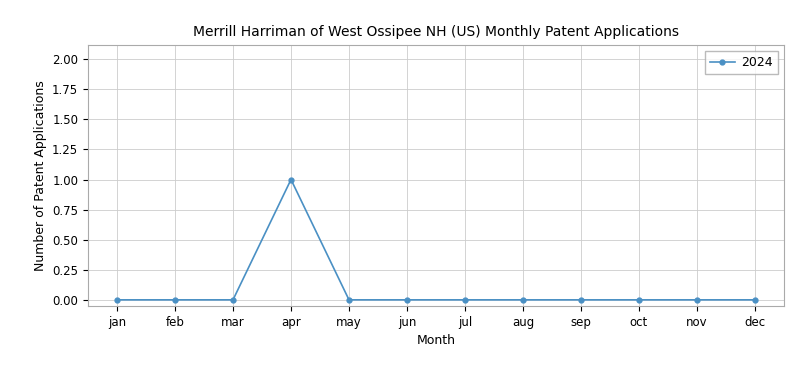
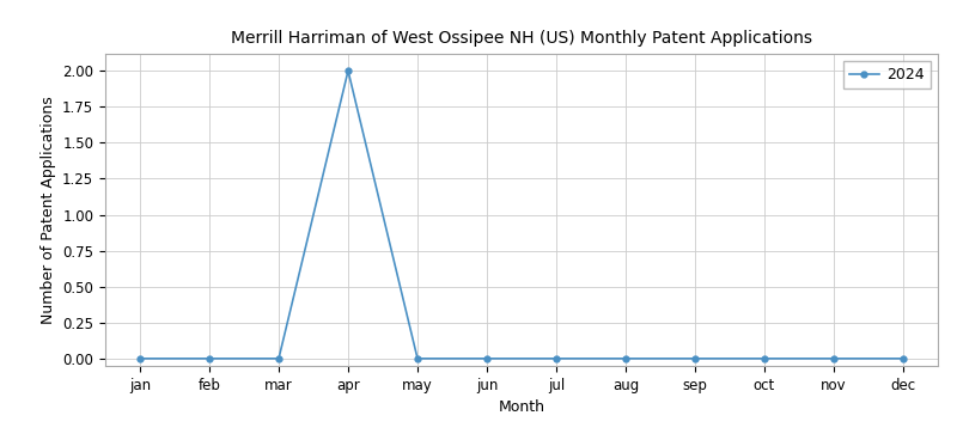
apr: 1 -> 2
